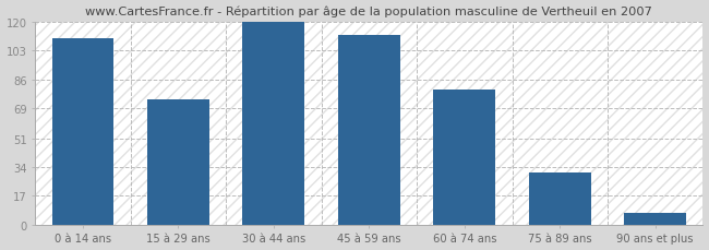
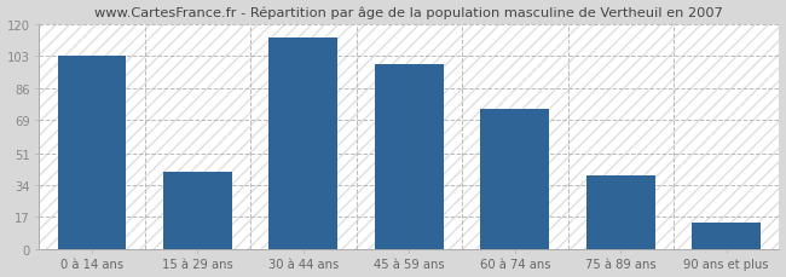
0 à 14 ans: 110 -> 103
15 à 29 ans: 74 -> 41
30 à 44 ans: 120 -> 113
45 à 59 ans: 112 -> 99
60 à 74 ans: 80 -> 75
75 à 89 ans: 31 -> 39
90 ans et plus: 7 -> 14
